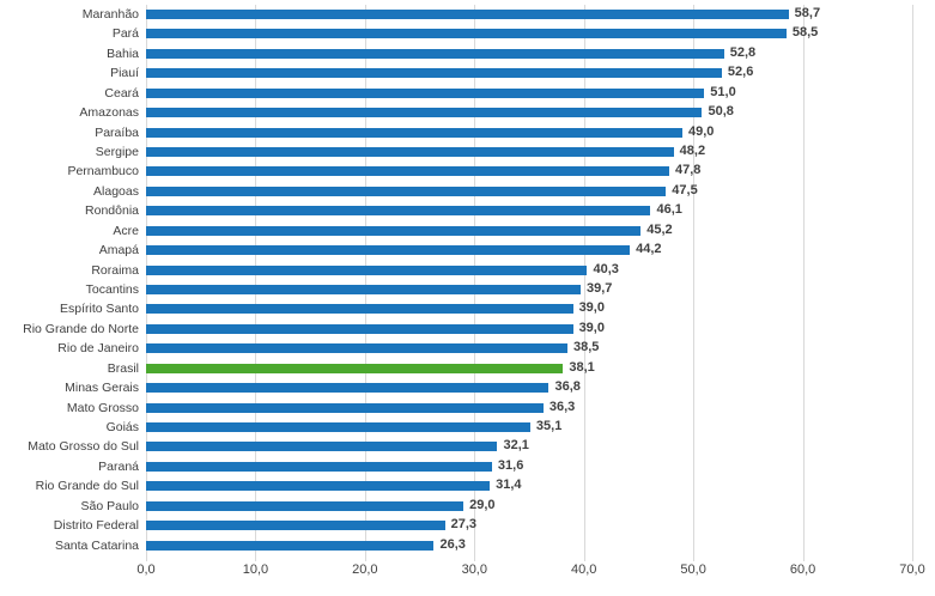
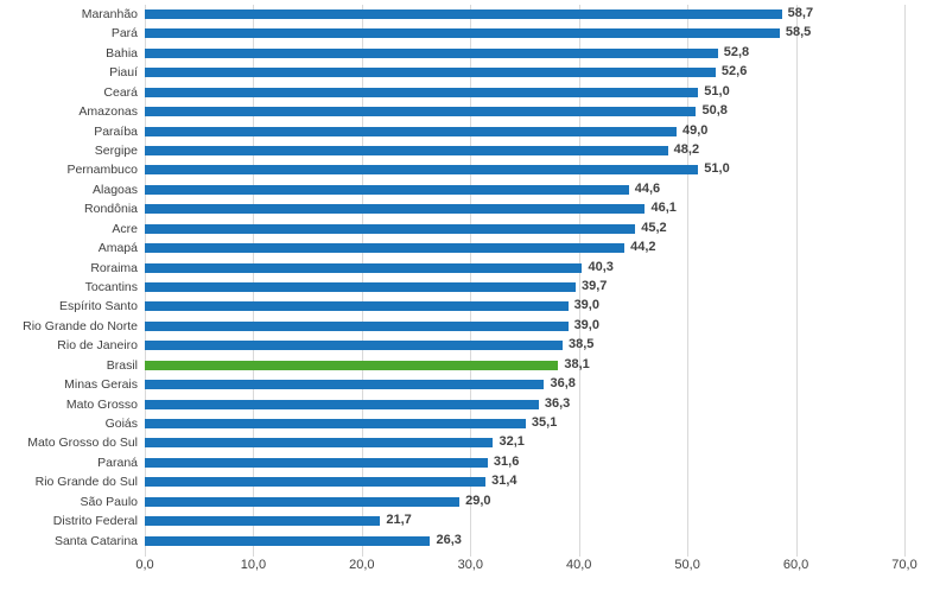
Pernambuco: 47,8 -> 51,0
Alagoas: 47,5 -> 44,6
Distrito Federal: 27,3 -> 21,7
